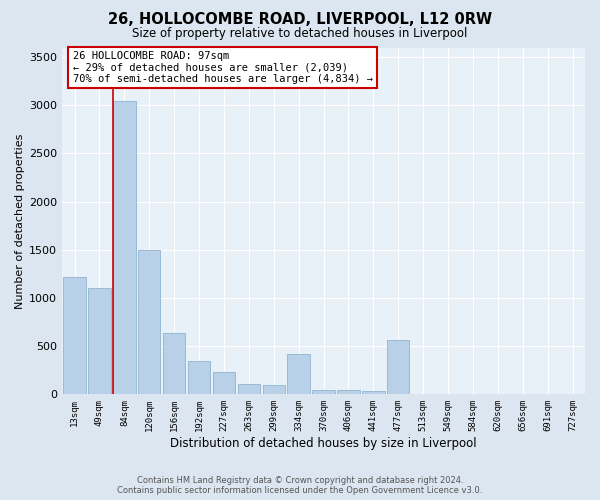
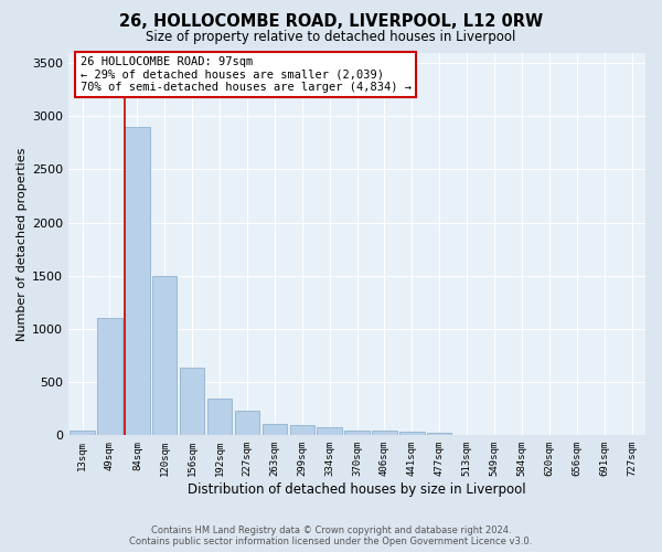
13sqm: 1220 -> 50
84sqm: 3040 -> 2900
334sqm: 420 -> 80
477sqm: 560 -> 20
